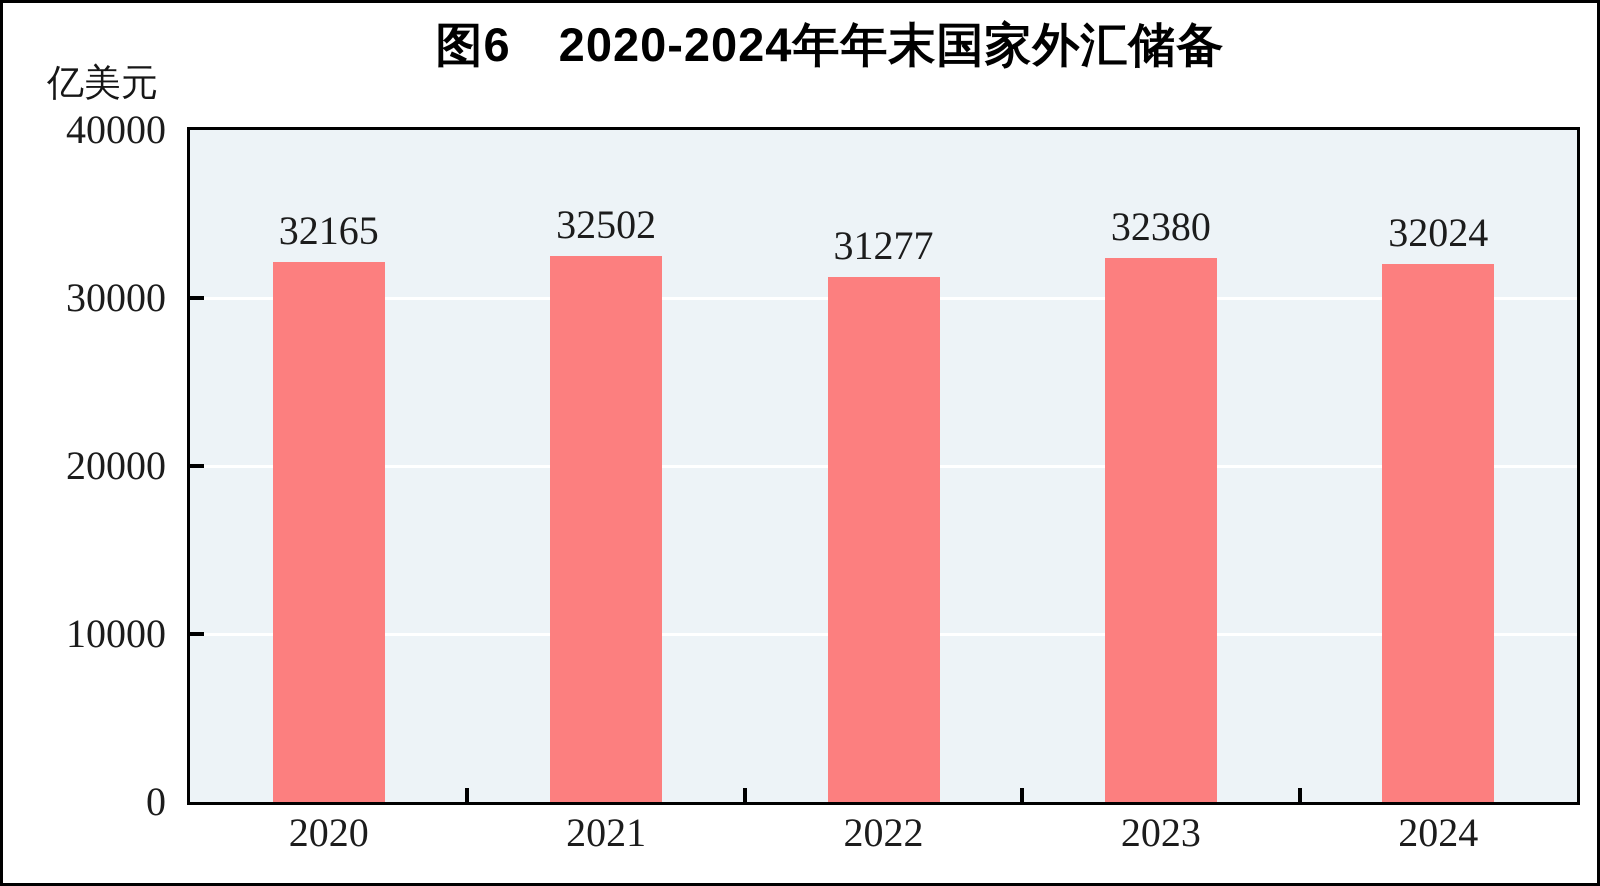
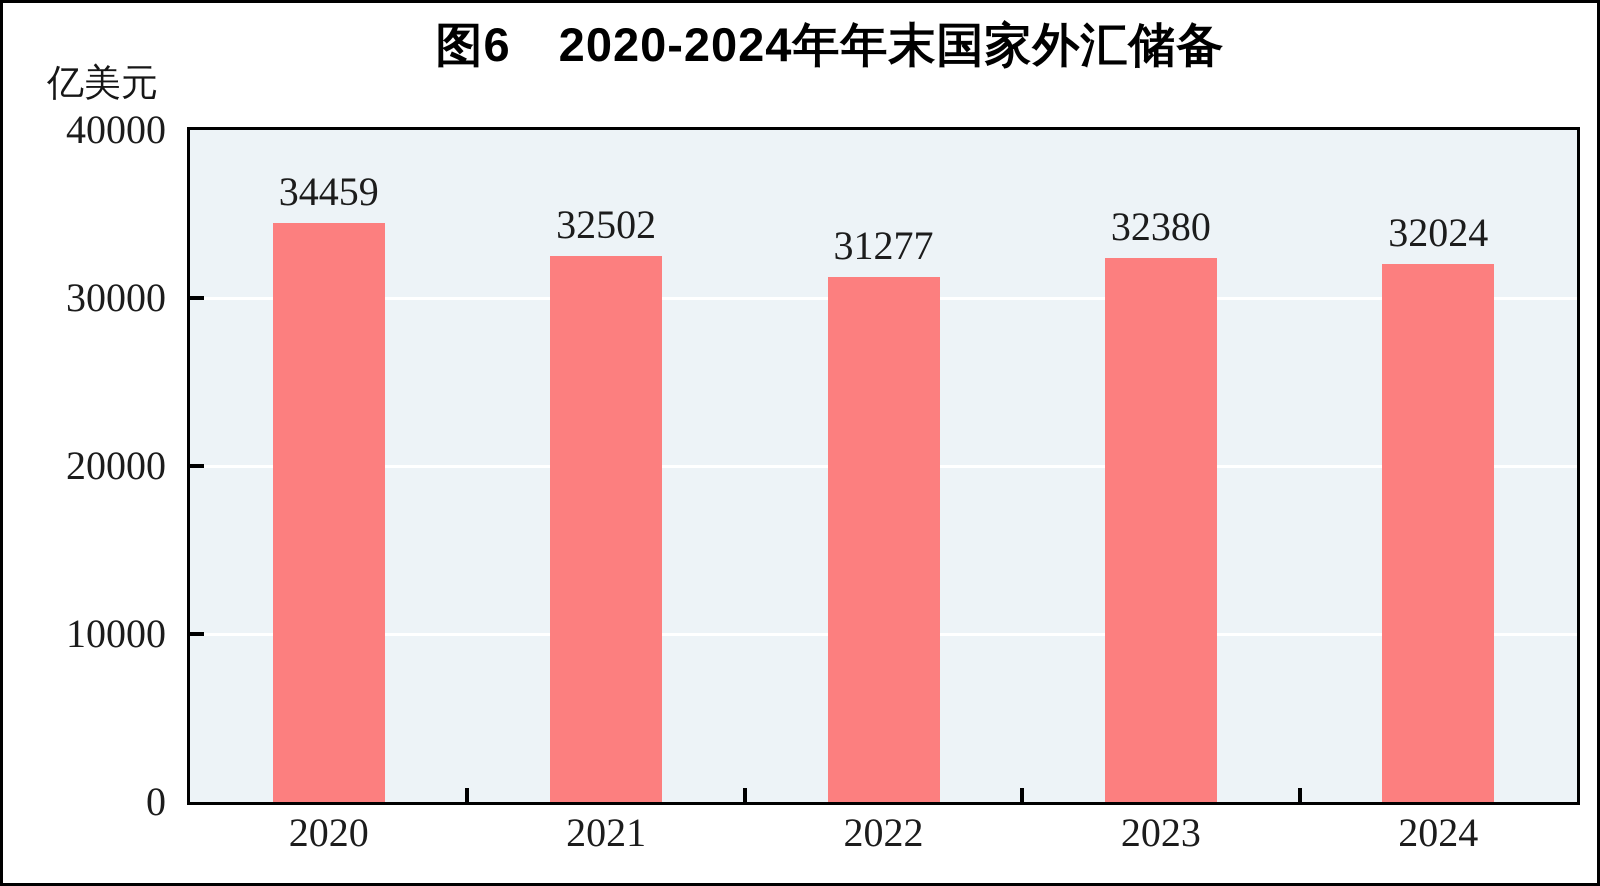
2020: 32165 -> 34459
